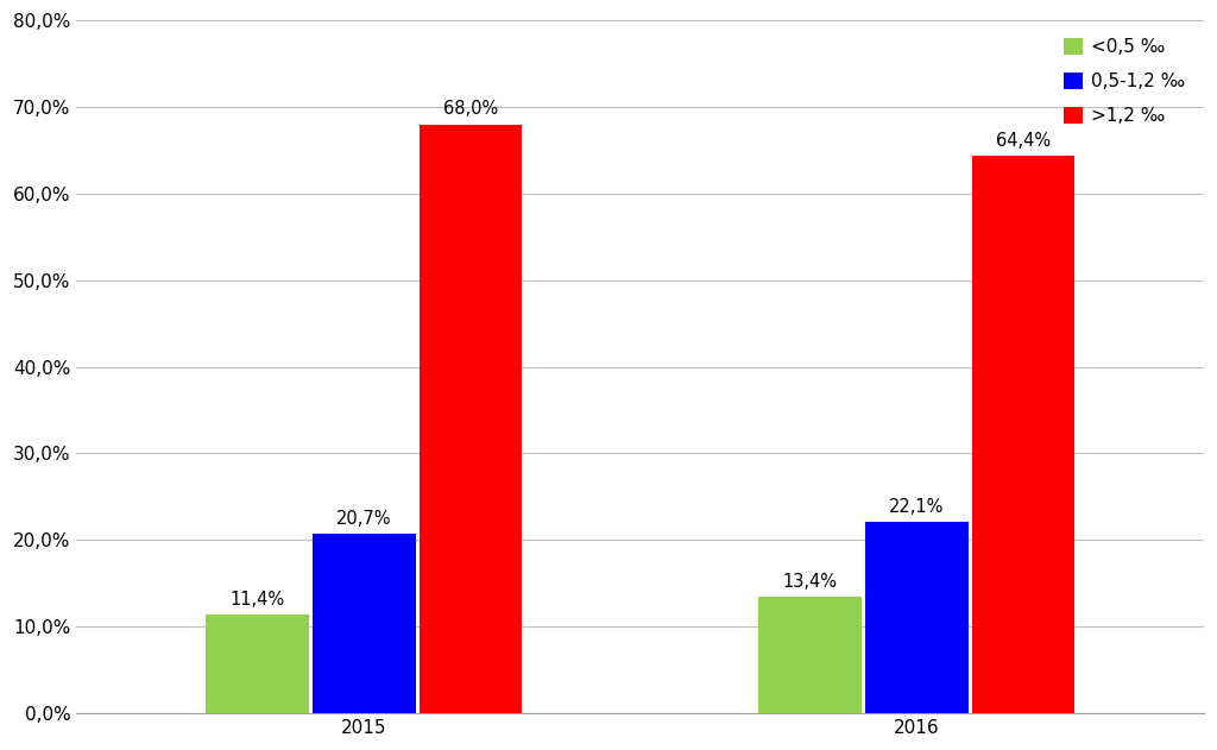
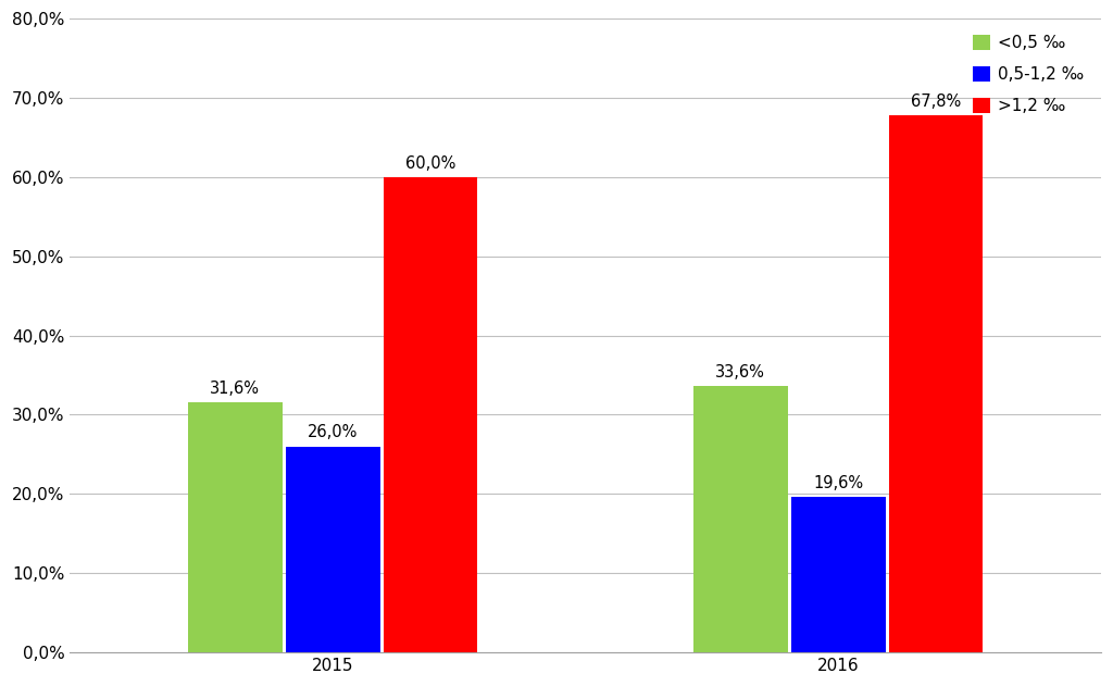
<0,5 ‰/2015: 11,4% -> 31,6%
0,5-1,2 ‰/2015: 20,7% -> 26,0%
>1,2 ‰/2015: 68,0% -> 60,0%
<0,5 ‰/2016: 13,4% -> 33,6%
0,5-1,2 ‰/2016: 22,1% -> 19,6%
>1,2 ‰/2016: 64,4% -> 67,8%
